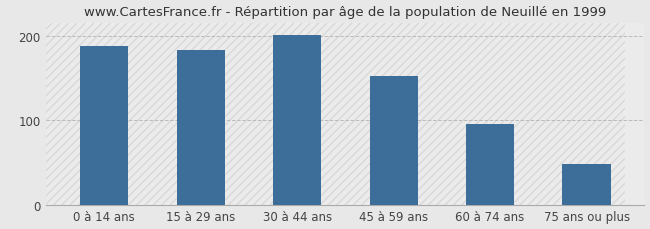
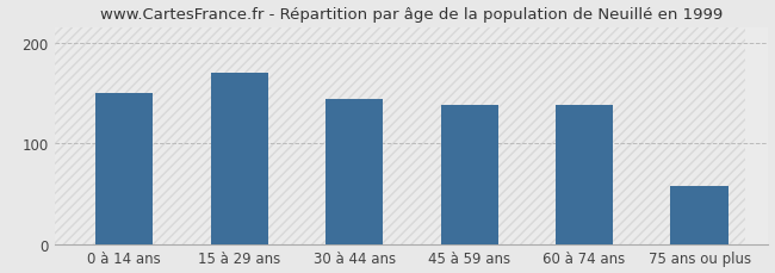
0 à 14 ans: 188 -> 150
15 à 29 ans: 183 -> 170
30 à 44 ans: 201 -> 144
45 à 59 ans: 152 -> 138
60 à 74 ans: 95 -> 138
75 ans ou plus: 48 -> 58
